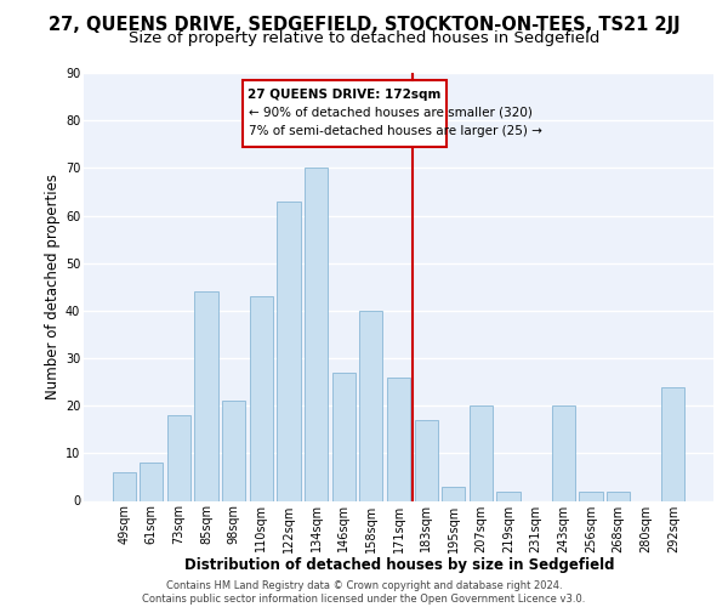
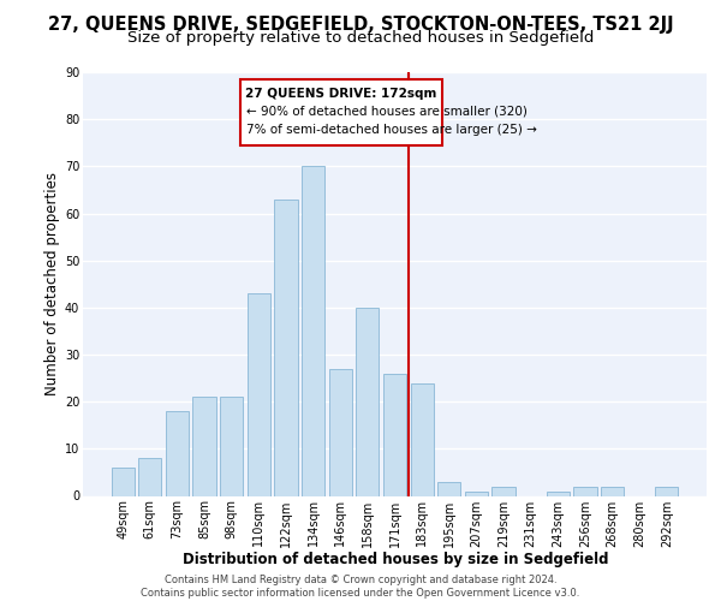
85sqm: 44 -> 21
183sqm: 17 -> 24
207sqm: 20 -> 1
243sqm: 20 -> 1
292sqm: 24 -> 2
